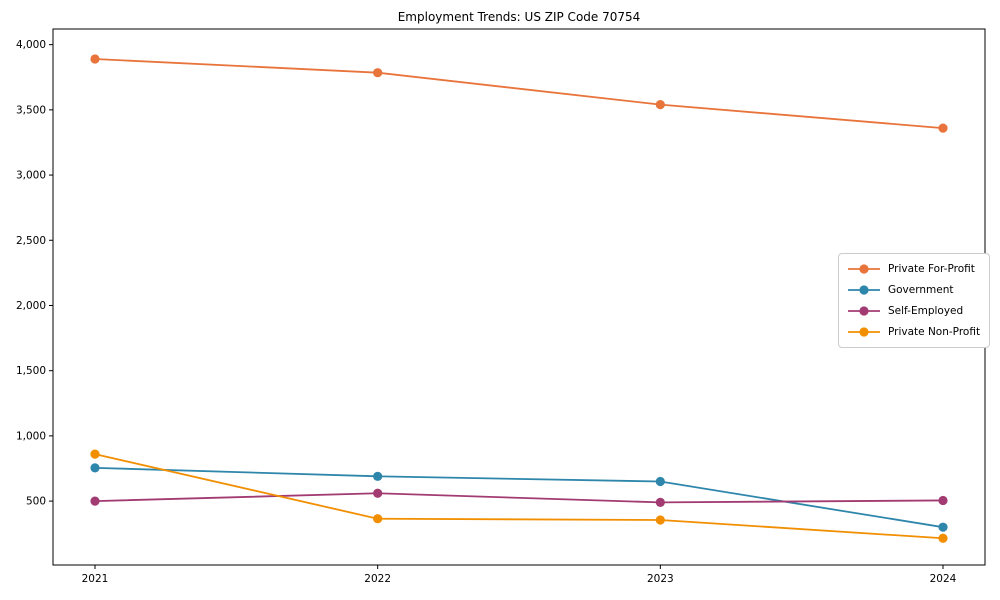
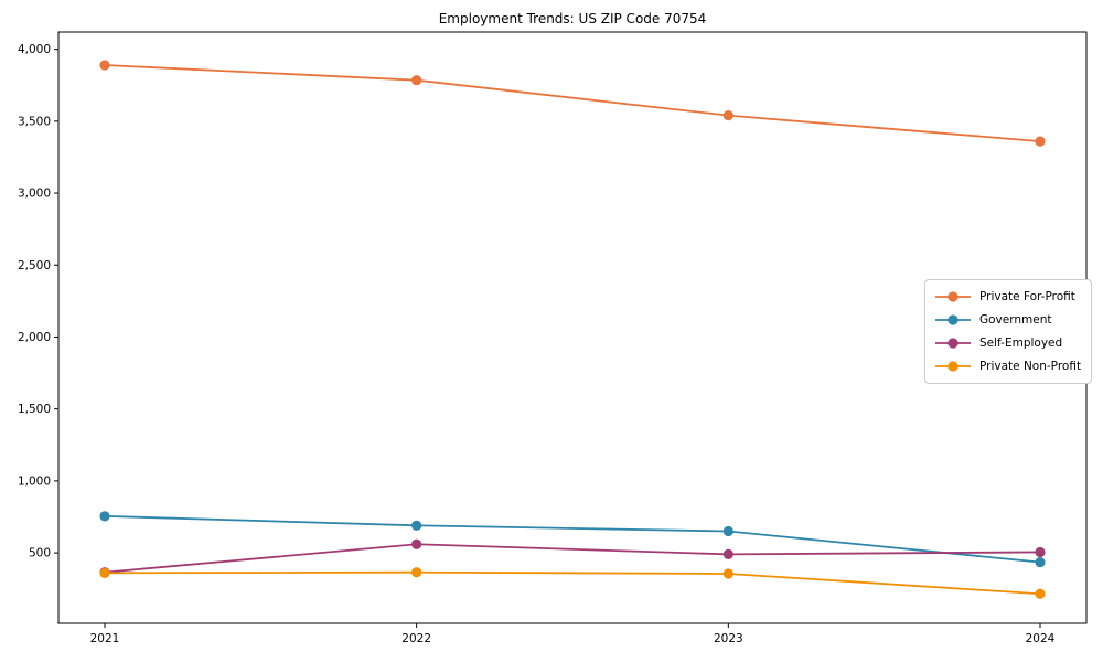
Self-Employed/2021: 500 -> 360
Private Non-Profit/2021: 860 -> 360
Government/2024: 300 -> 440
